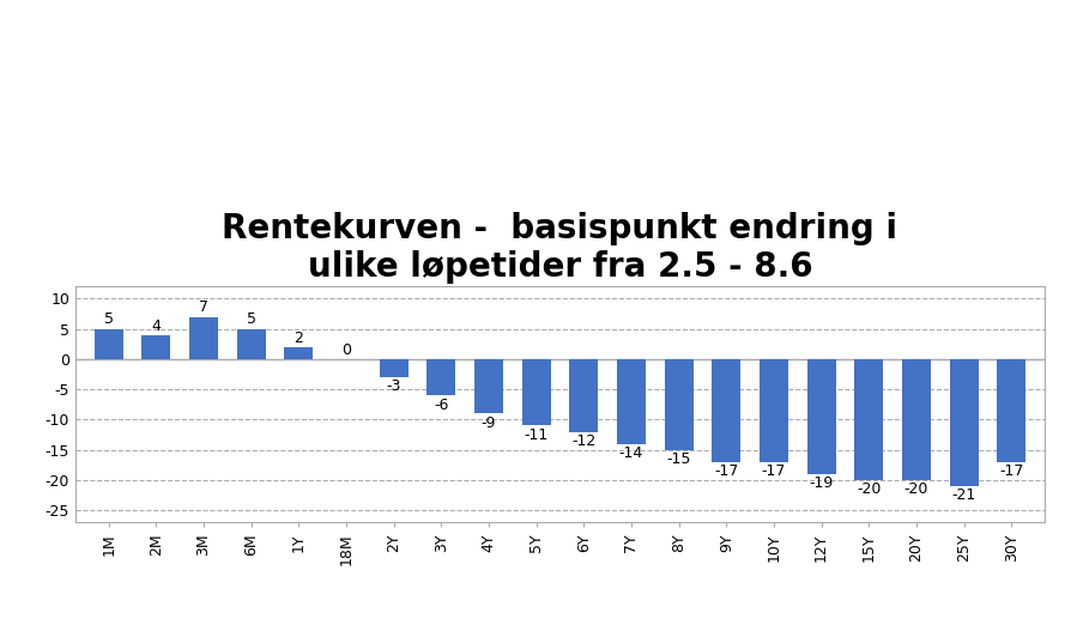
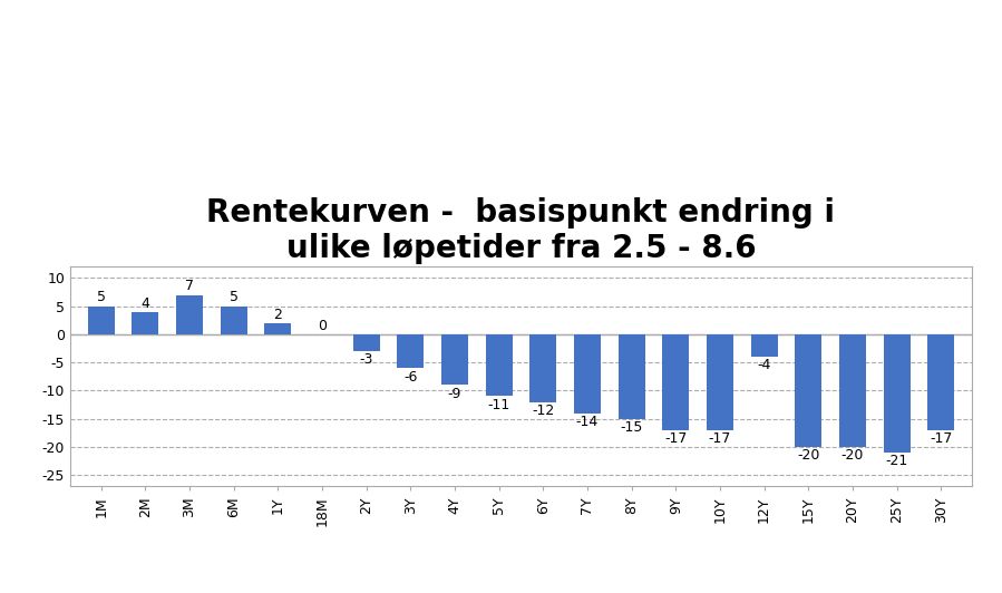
12Y: -19 -> -4
